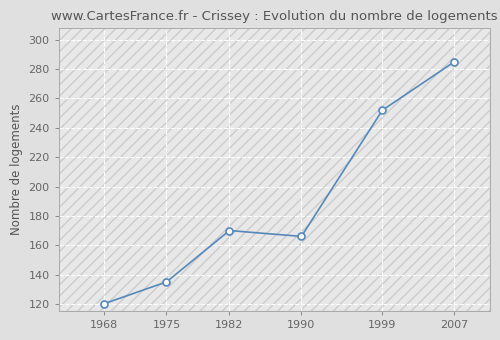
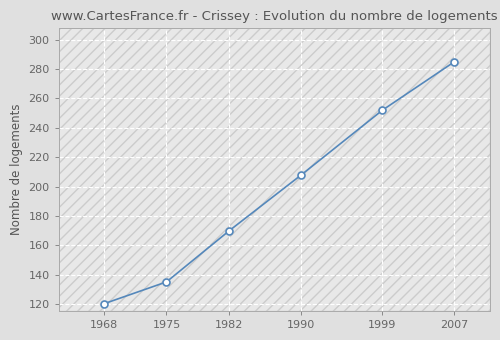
1990: 166 -> 208
